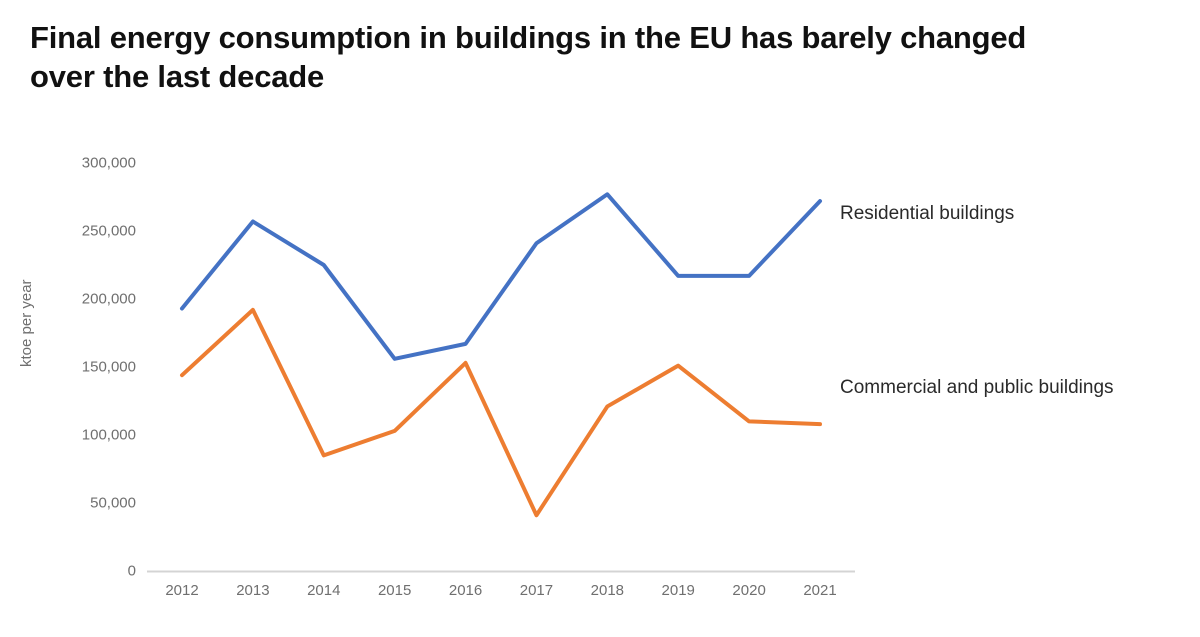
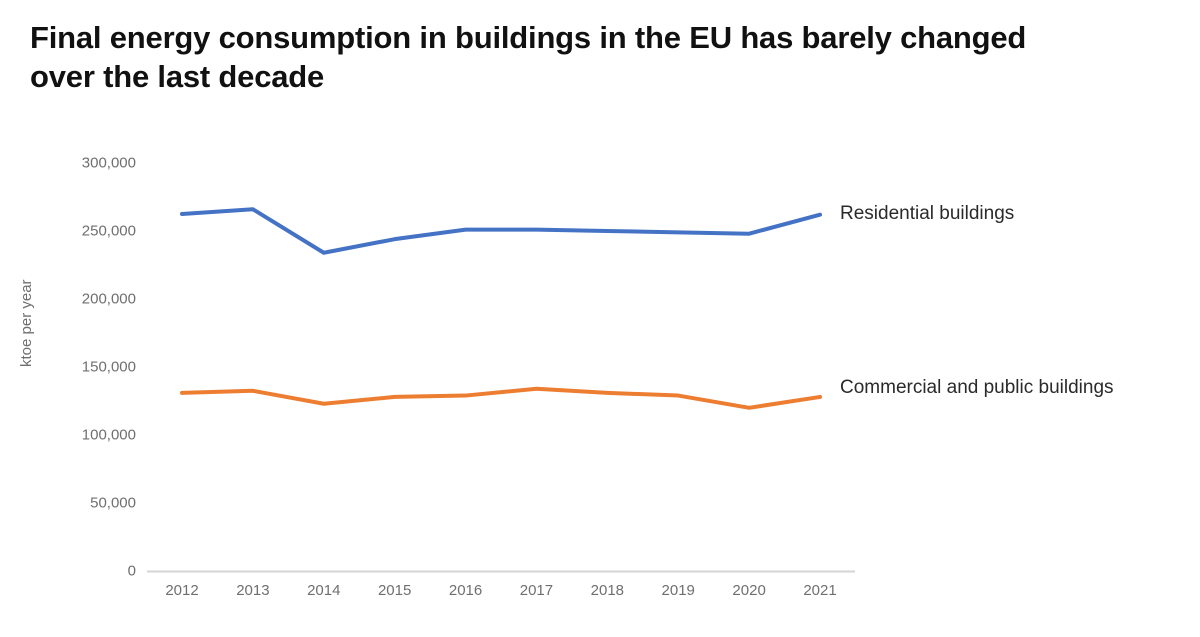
Residential buildings/2012: 193000 -> 262000
Commercial and public buildings/2012: 144000 -> 131000
Residential buildings/2013: 257000 -> 266000
Commercial and public buildings/2013: 192000 -> 132000
Residential buildings/2014: 225000 -> 234000
Commercial and public buildings/2014: 85000 -> 123000
Residential buildings/2015: 156000 -> 244000
Commercial and public buildings/2015: 103000 -> 128000
Residential buildings/2016: 167000 -> 251000
Commercial and public buildings/2016: 153000 -> 129000
Residential buildings/2017: 241000 -> 251000
Commercial and public buildings/2017: 41000 -> 134000
Residential buildings/2018: 277000 -> 250000
Commercial and public buildings/2018: 121000 -> 131000
Residential buildings/2019: 217000 -> 249000
Commercial and public buildings/2019: 151000 -> 129000
Residential buildings/2020: 217000 -> 248000
Commercial and public buildings/2020: 110000 -> 120000
Residential buildings/2021: 272000 -> 262000
Commercial and public buildings/2021: 108000 -> 128000
